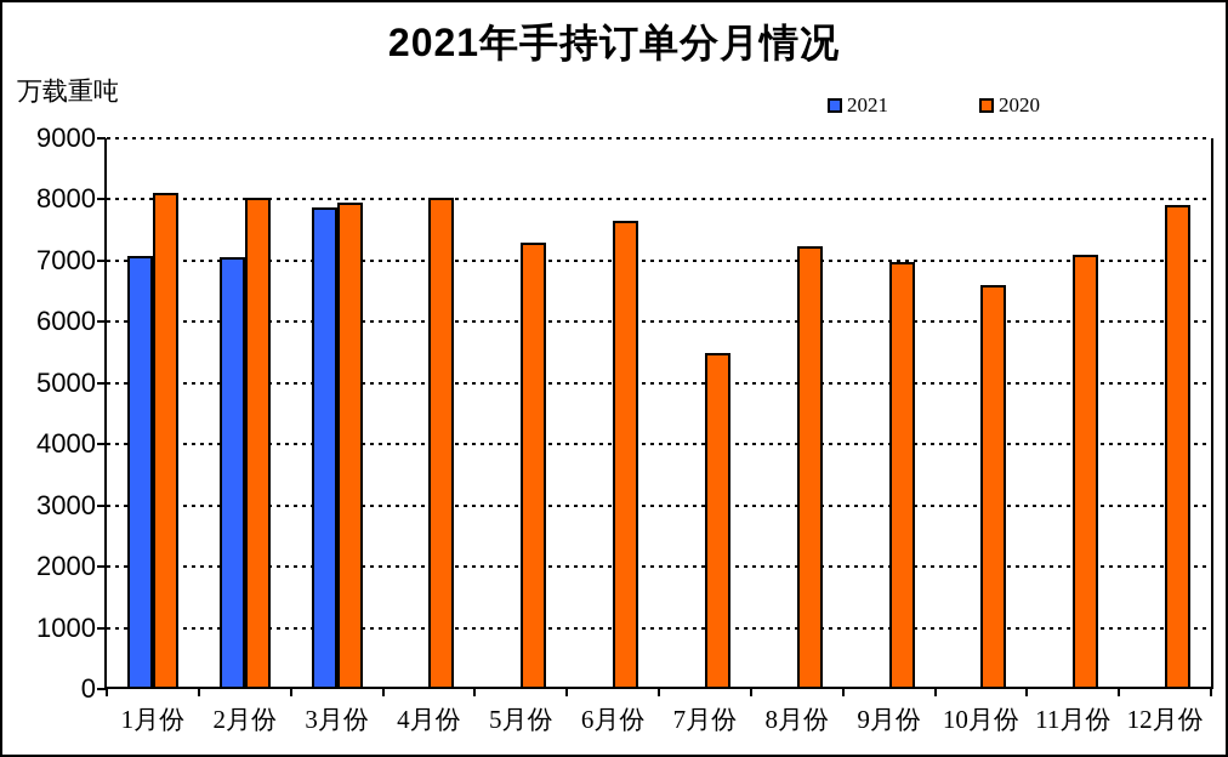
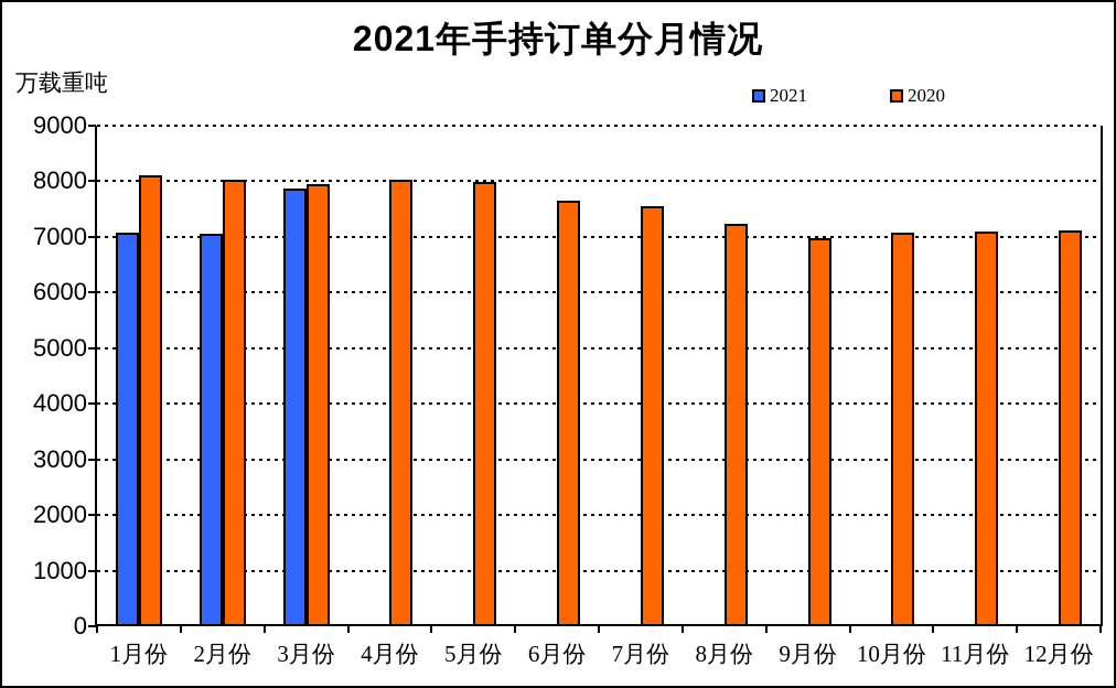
2020/5月份: 7300 -> 8000
2020/7月份: 5500 -> 7600
2020/10月份: 6600 -> 7100
2020/12月份: 7900 -> 7100
